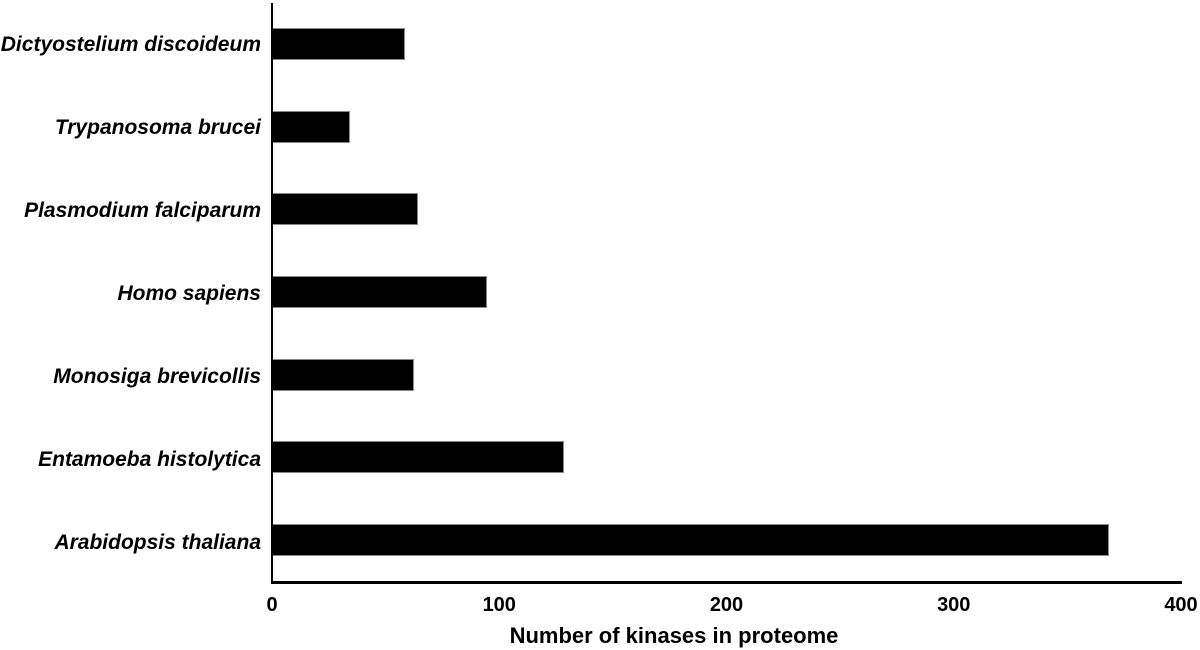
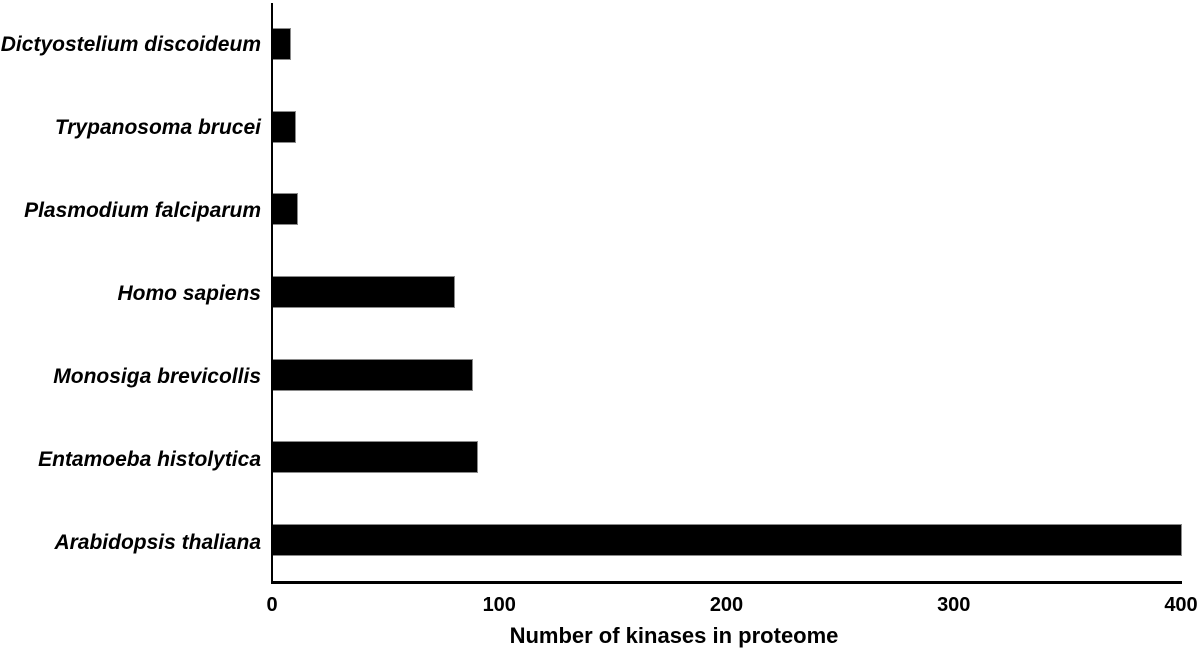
Dictyostelium discoideum: 58 -> 8
Trypanosoma brucei: 34 -> 10
Plasmodium falciparum: 64 -> 11
Homo sapiens: 94 -> 80
Monosiga brevicollis: 62 -> 88
Entamoeba histolytica: 128 -> 90
Arabidopsis thaliana: 368 -> 400
